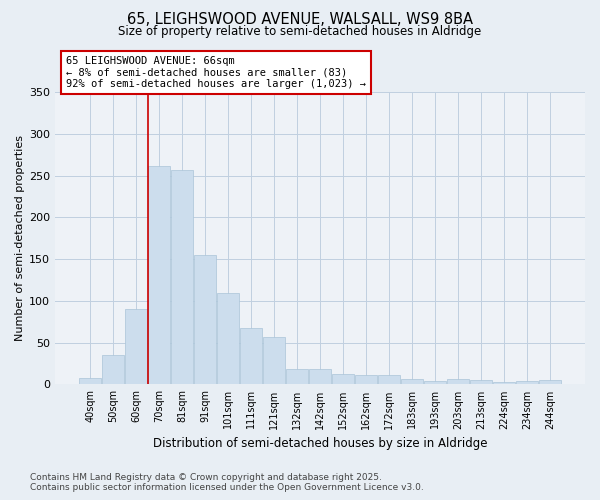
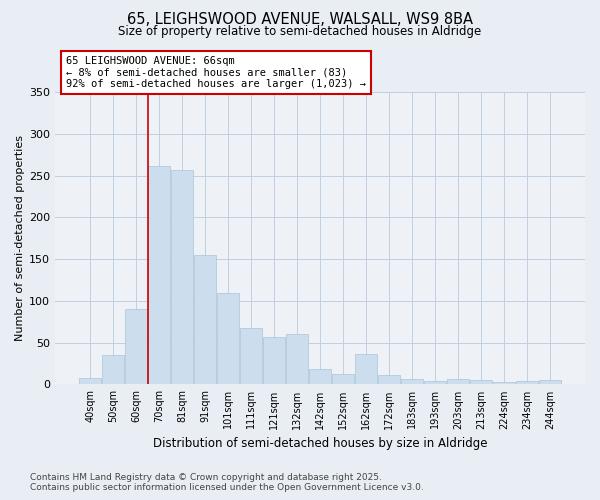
132sqm: 18 -> 60
162sqm: 11 -> 36
